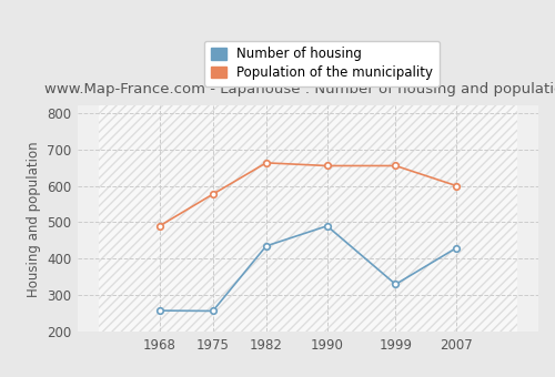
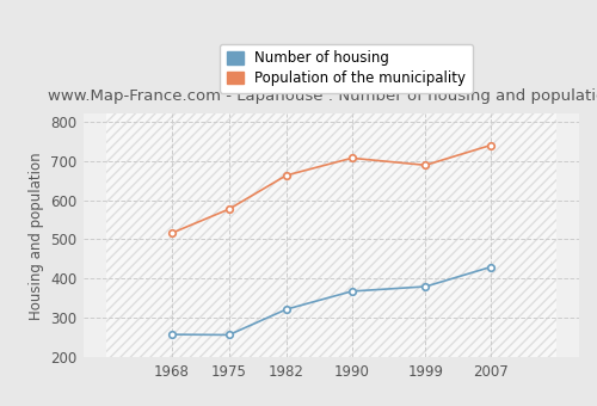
Population of the municipality/1968: 490 -> 516
Number of housing/1982: 435 -> 322
Number of housing/1990: 490 -> 368
Population of the municipality/1990: 655 -> 707
Number of housing/1999: 330 -> 380
Population of the municipality/1999: 655 -> 689
Population of the municipality/2007: 600 -> 740
